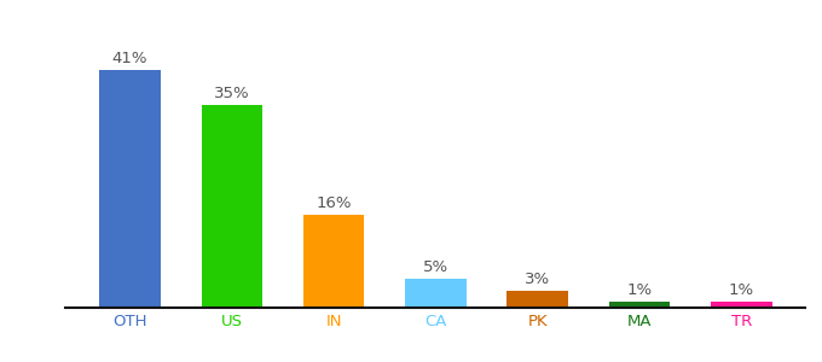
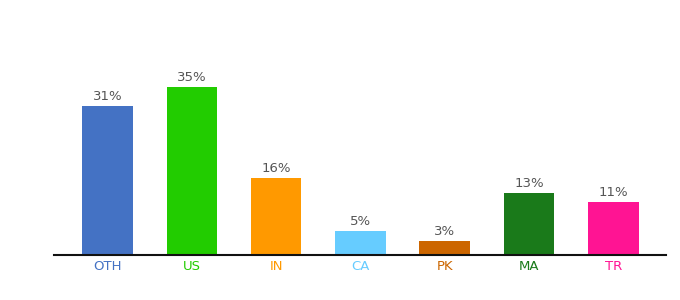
OTH: 41% -> 31%
MA: 1% -> 13%
TR: 1% -> 11%
